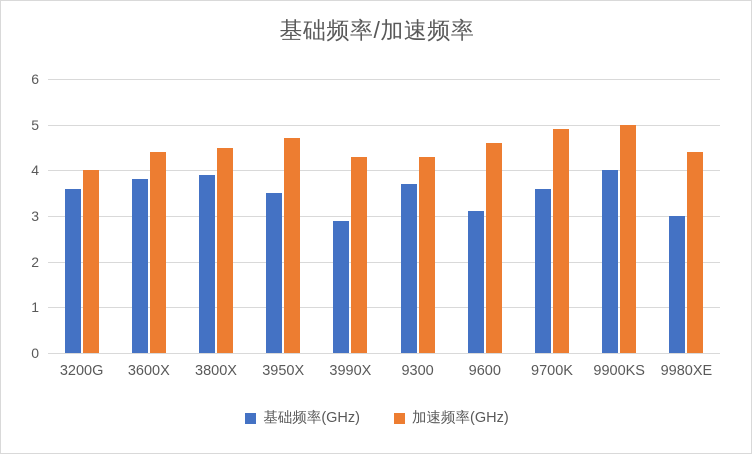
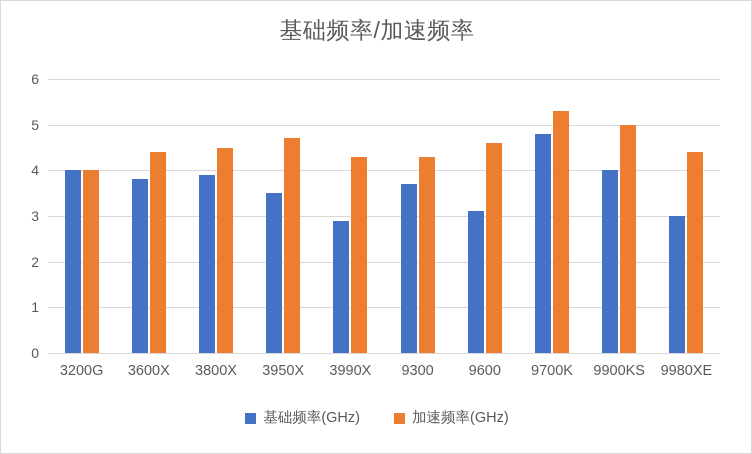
基础频率(GHz)/3200G: 3.6 -> 4.0
基础频率(GHz)/9700K: 3.6 -> 4.8
加速频率(GHz)/9700K: 4.9 -> 5.3
